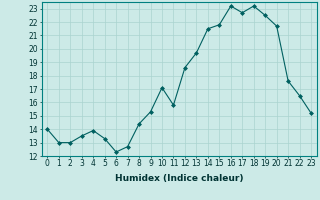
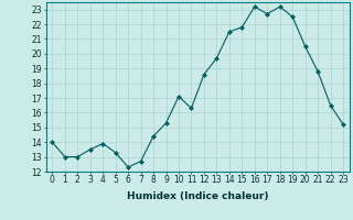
11: 15.8 -> 16.3
20: 21.7 -> 20.5
21: 17.6 -> 18.8
